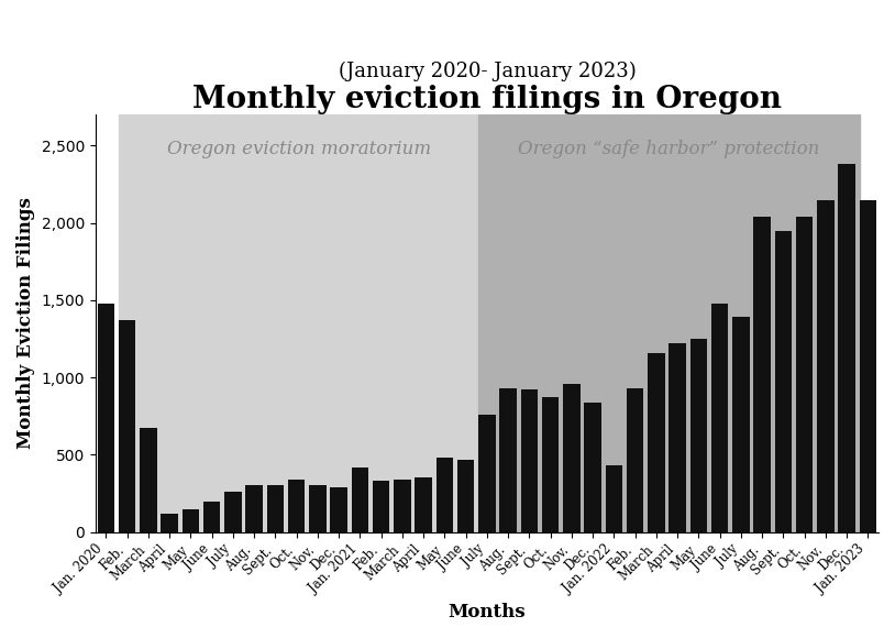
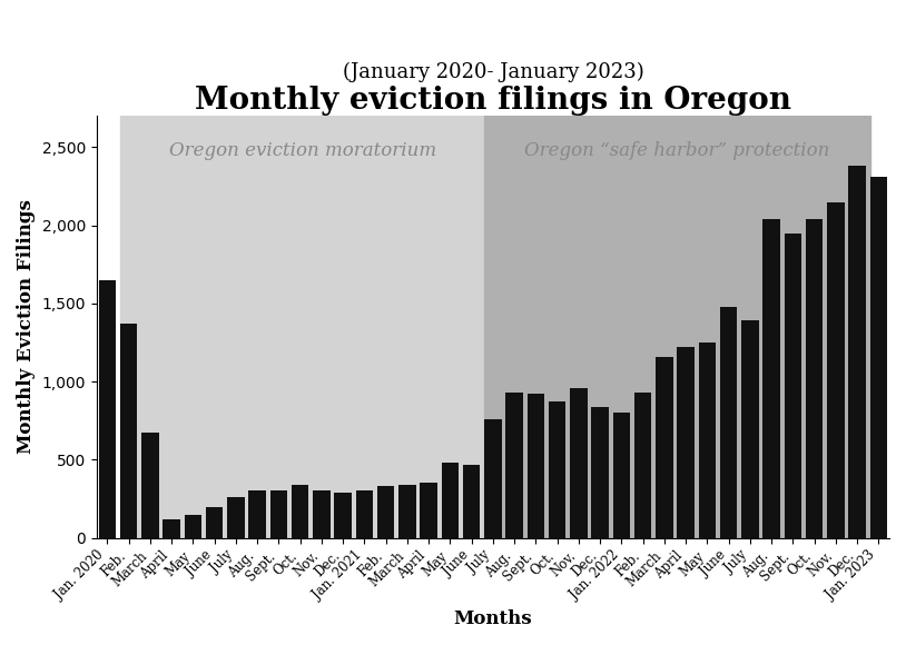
Jan. 2020: 1,480 -> 1,650
Jan. 2021: 420 -> 300
Jan. 2022: 430 -> 800
Jan. 2023: 2,150 -> 2,310
